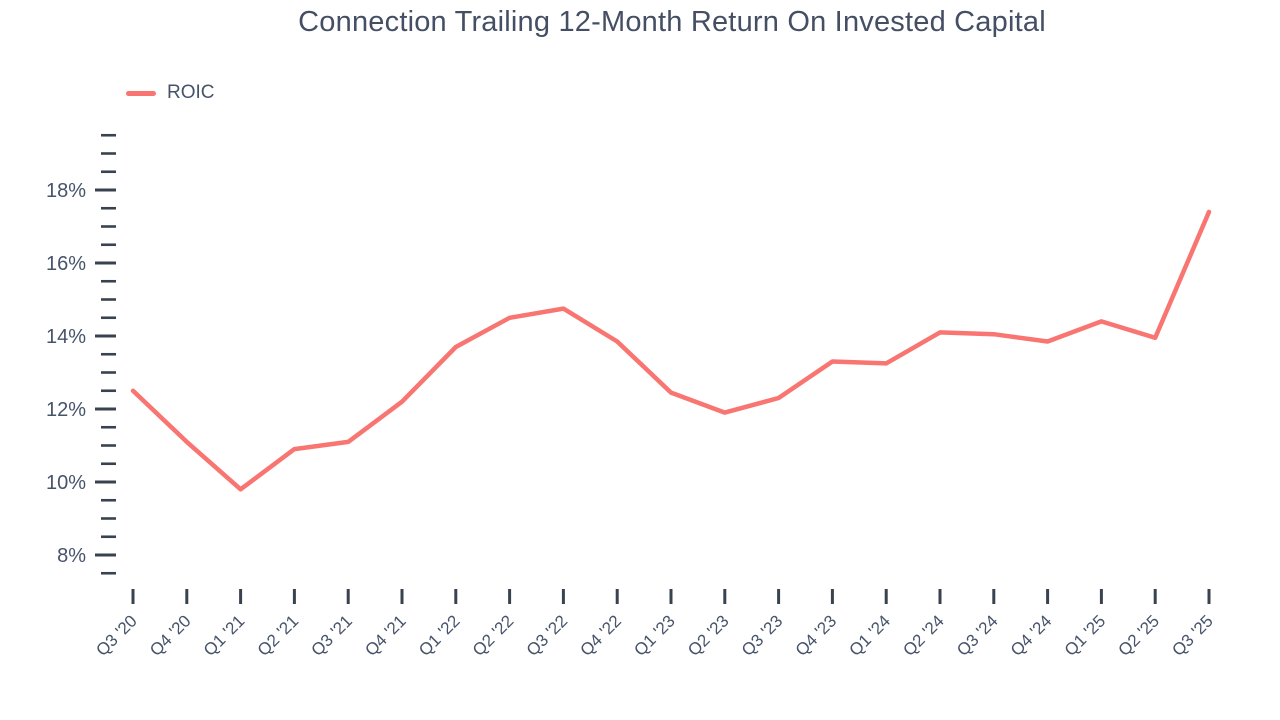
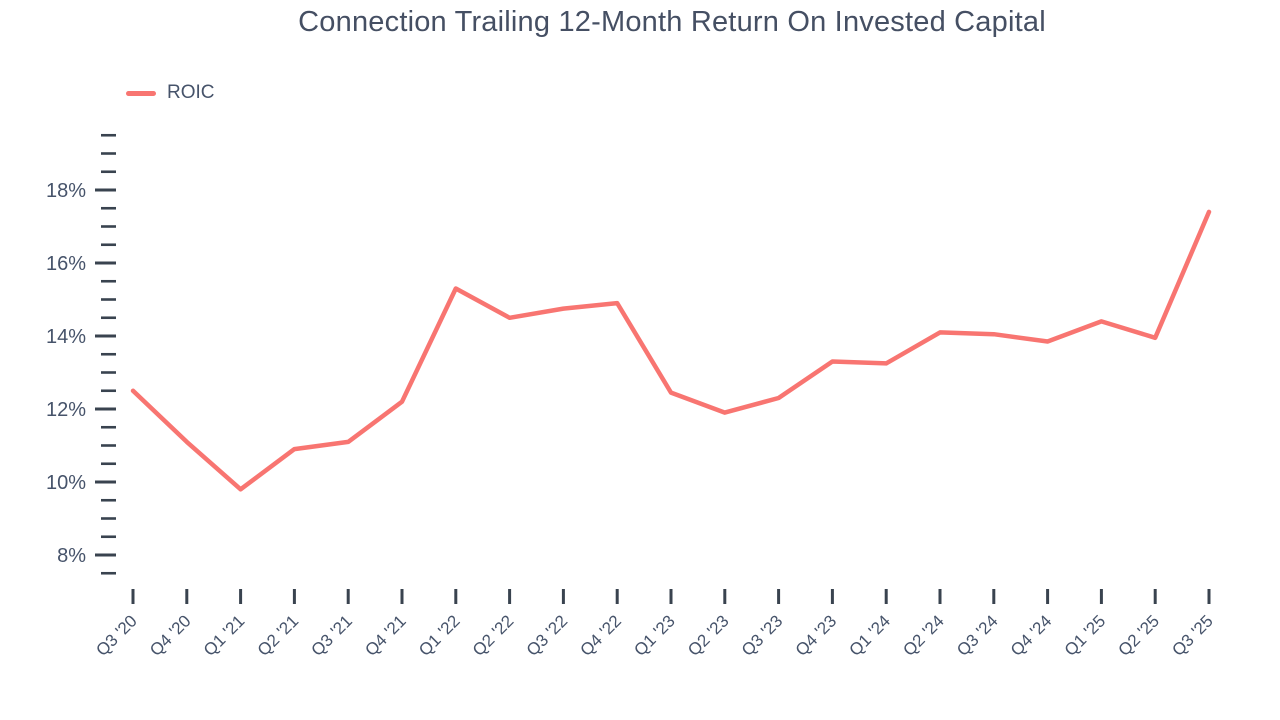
Q1 '22: 13.7% -> 15.3%
Q4 '22: 13.8% -> 14.9%
